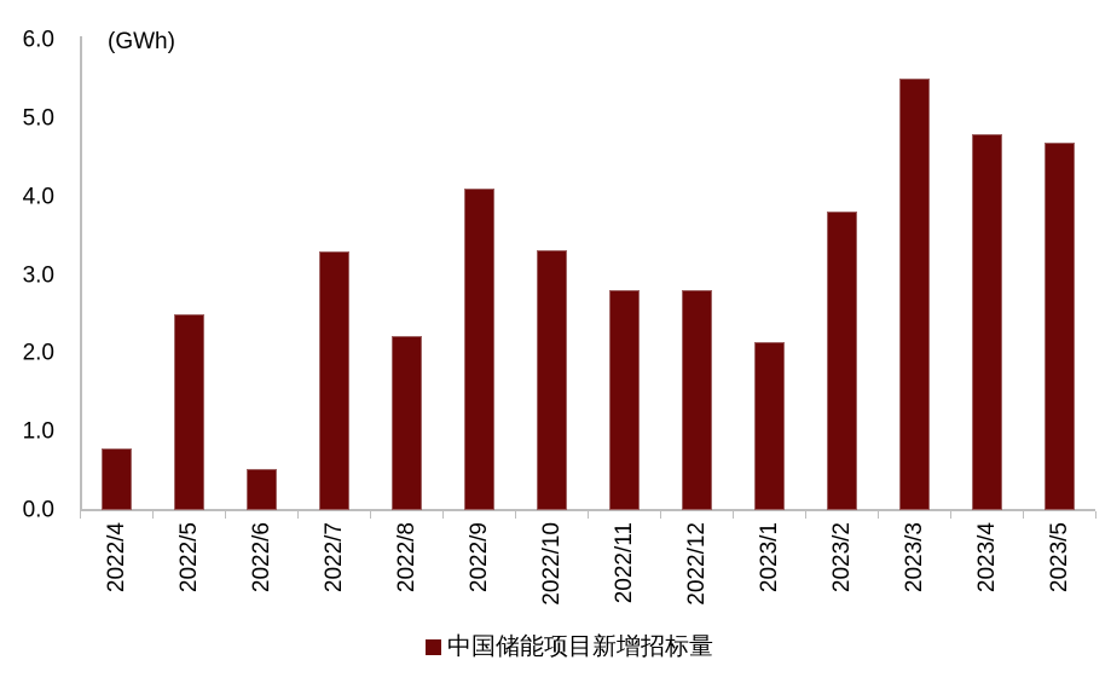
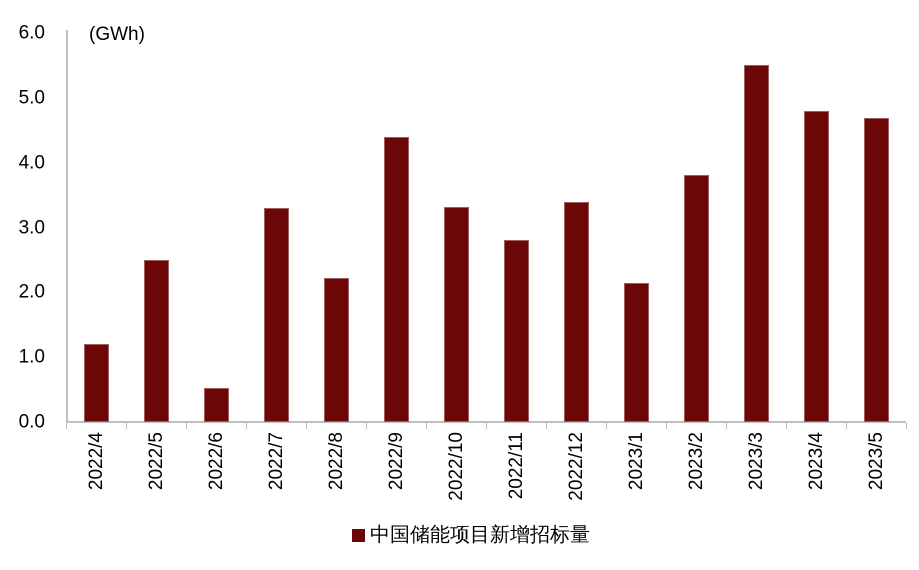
2022/4: 0.8 -> 1.2
2022/9: 4.1 -> 4.4
2022/12: 2.8 -> 3.4
